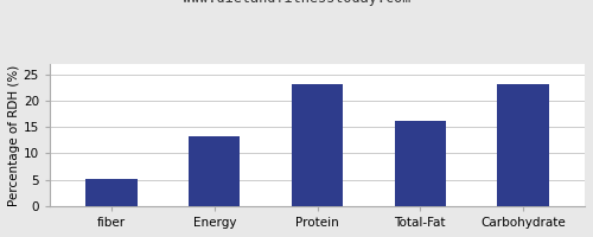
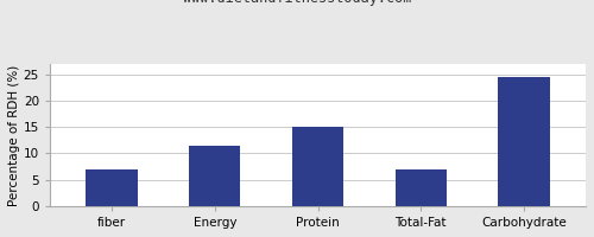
fiber: 5.2 -> 7.0
Energy: 13.3 -> 11.5
Protein: 23.2 -> 15.0
Total-Fat: 16.1 -> 7.0
Carbohydrate: 23.2 -> 24.5
